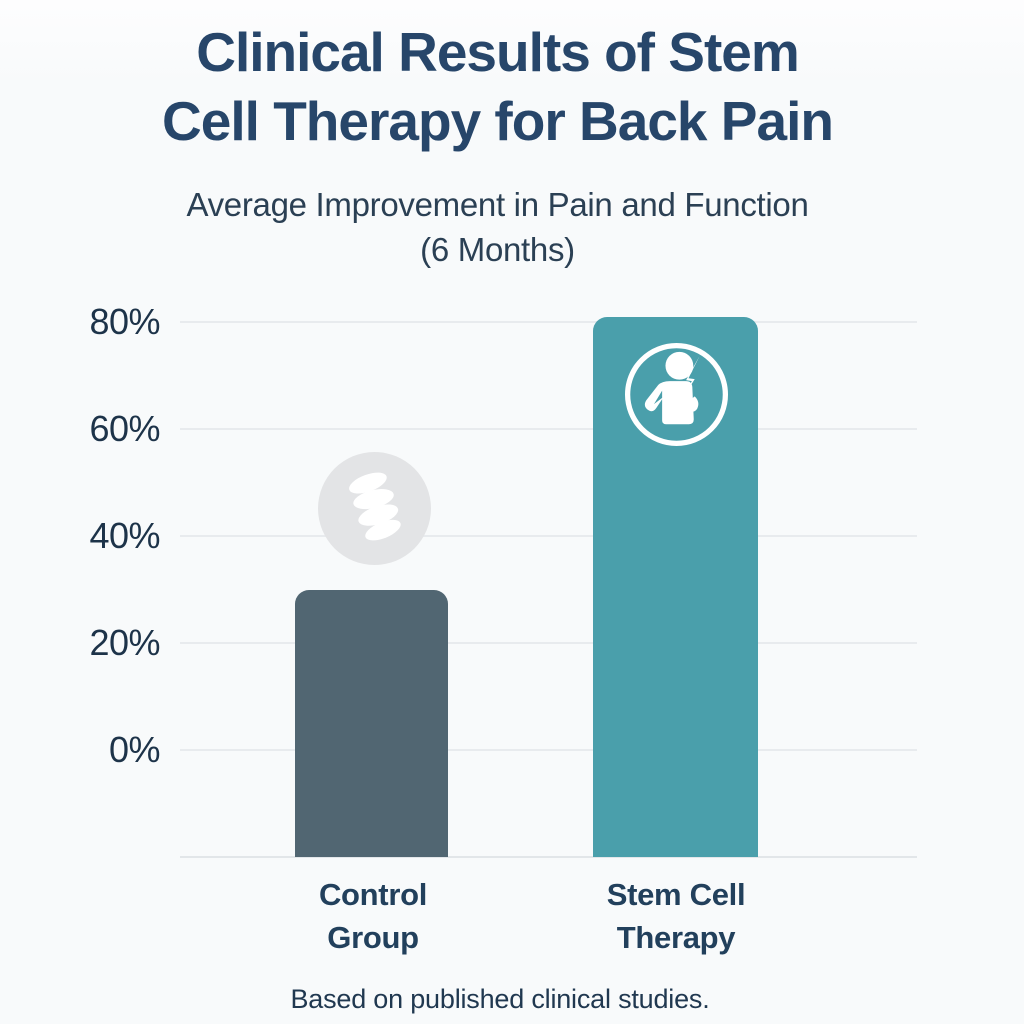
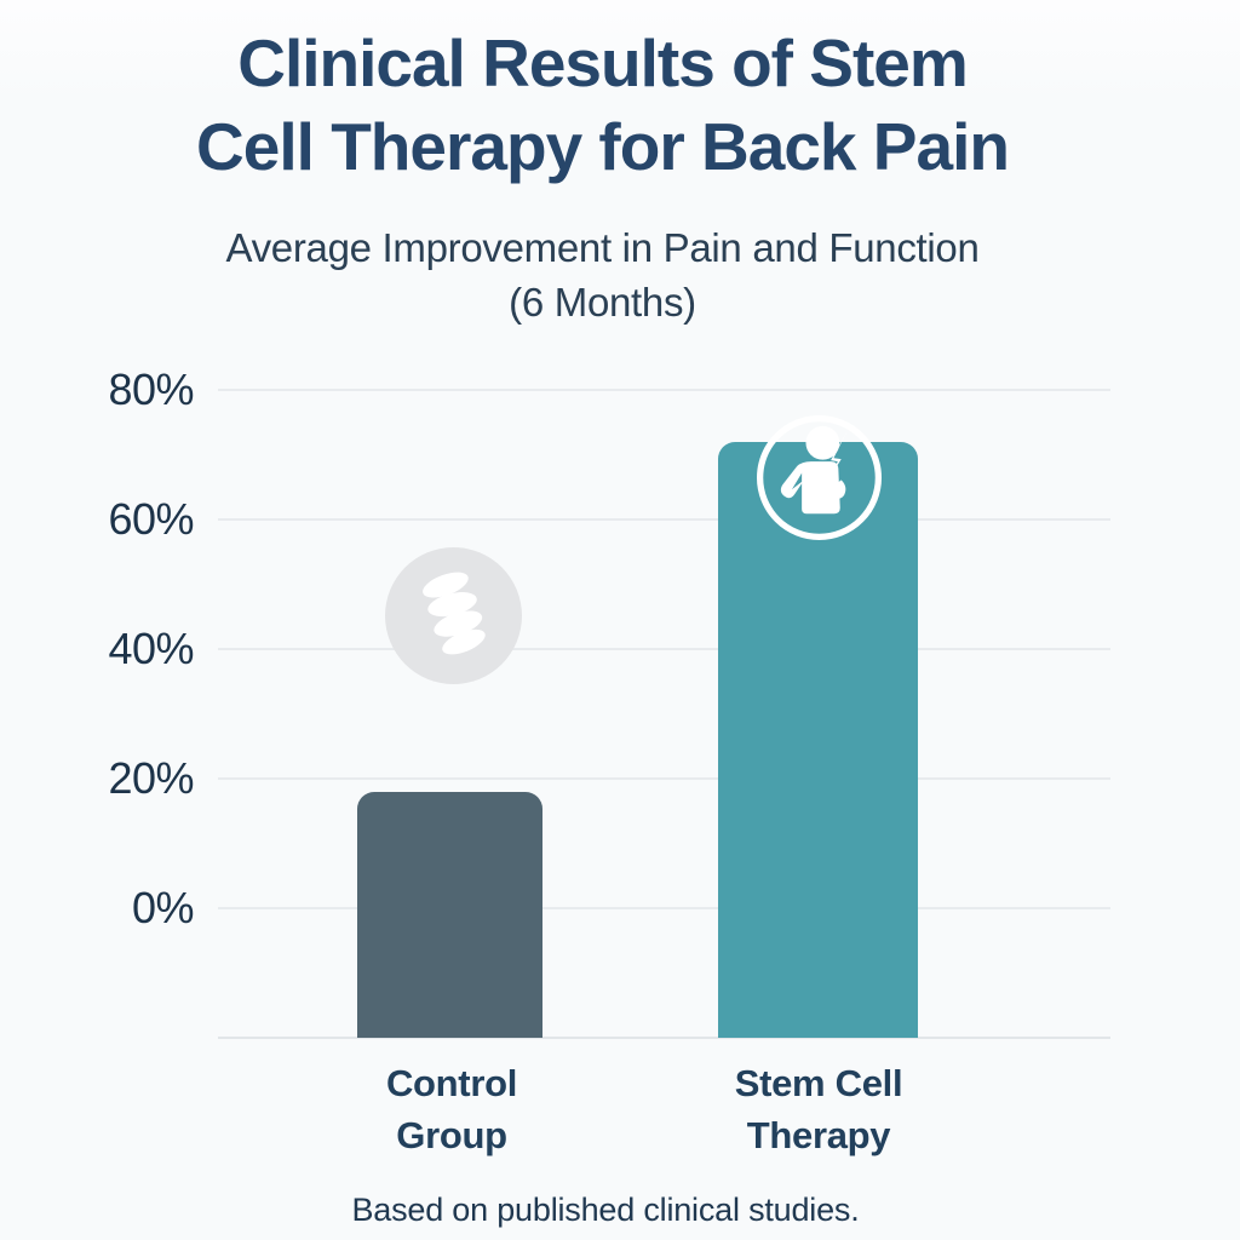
Control Group: 30% -> 18%
Stem Cell Therapy: 81% -> 72%
